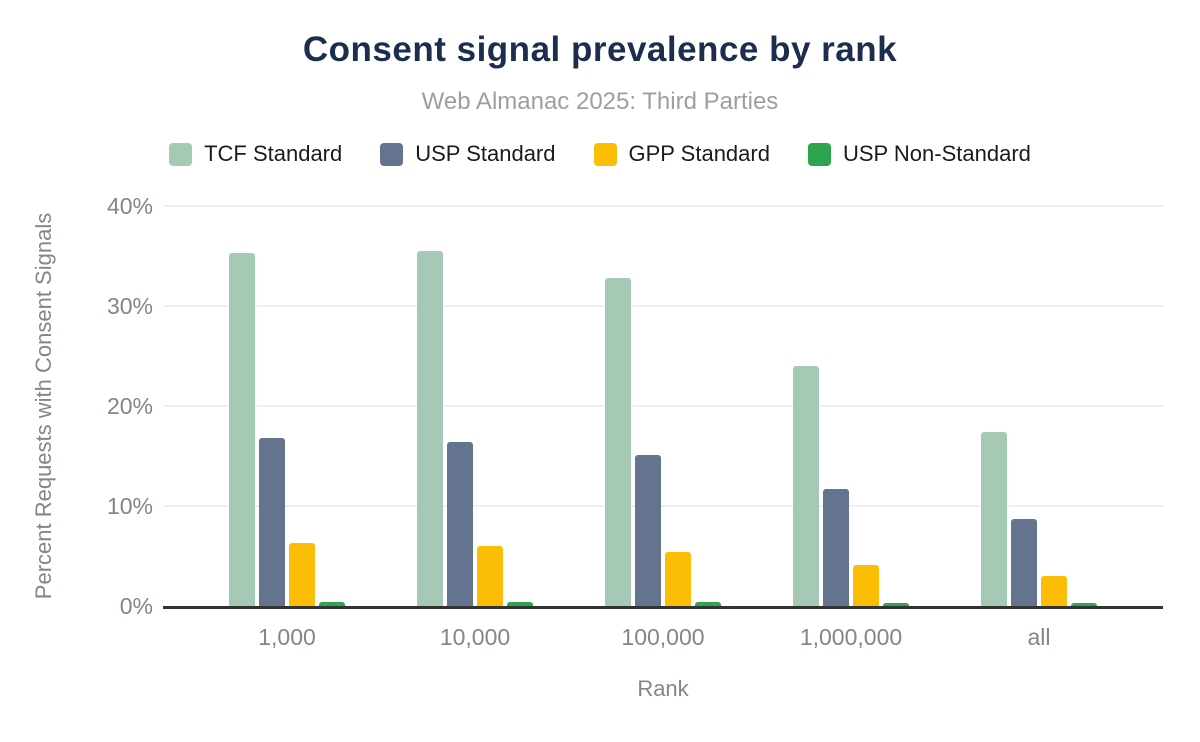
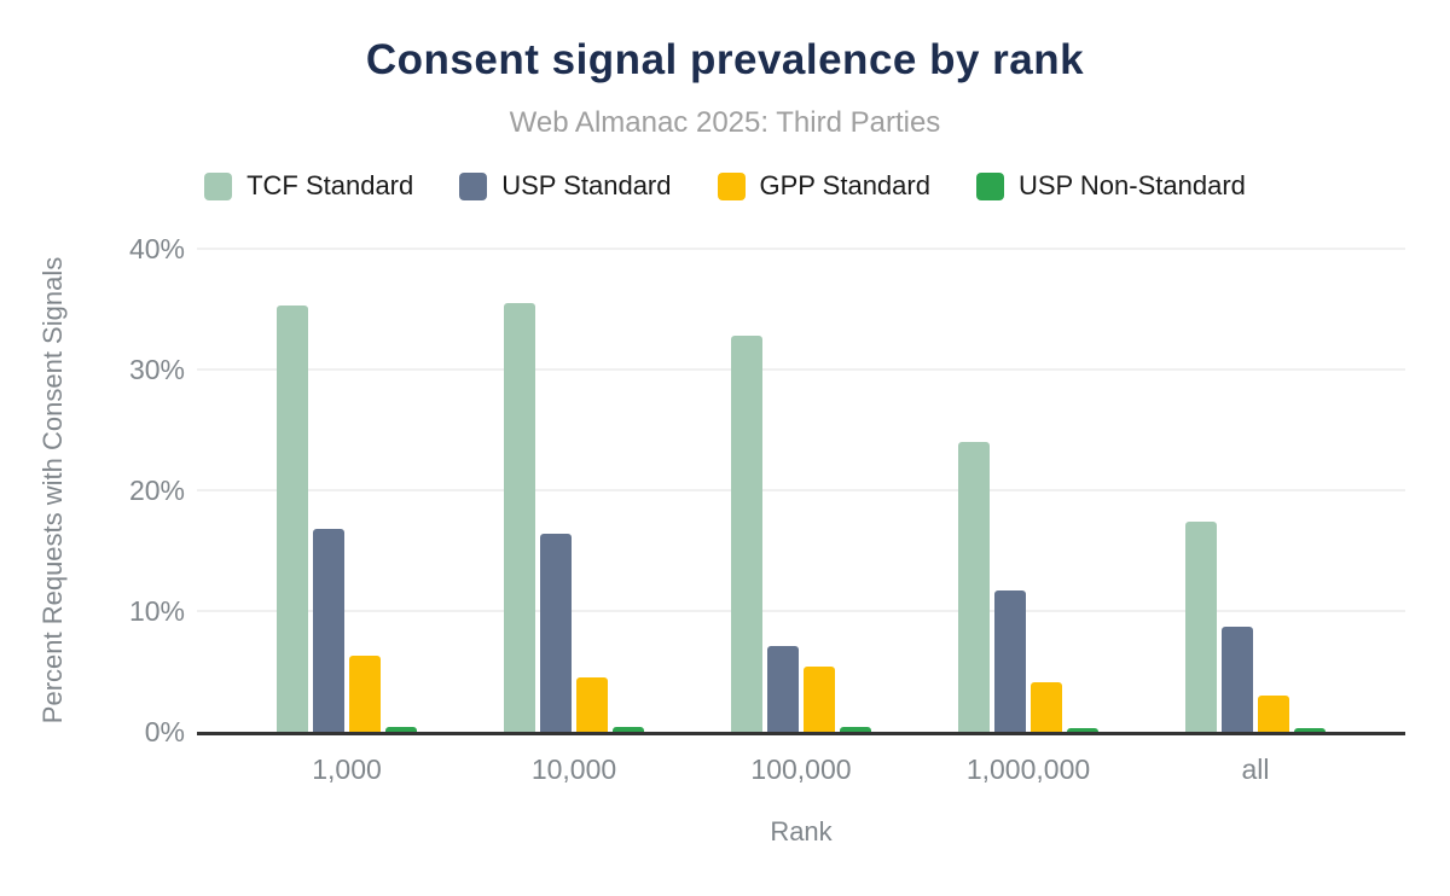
GPP Standard/10,000: 6.0% -> 4.5%
USP Standard/100,000: 15.1% -> 7.1%
